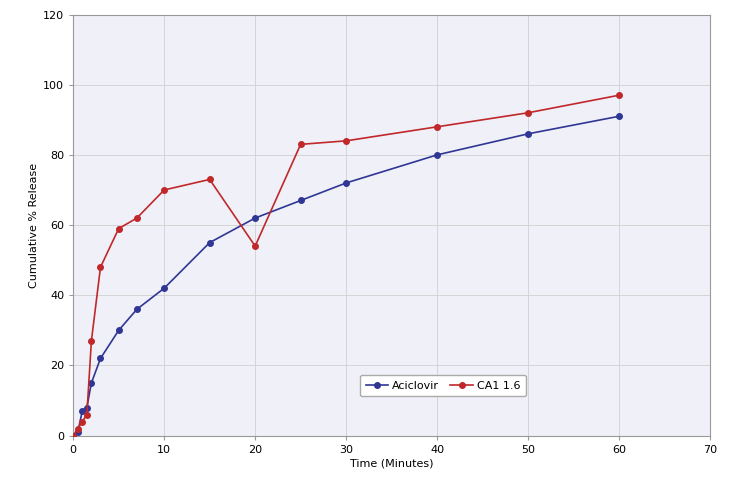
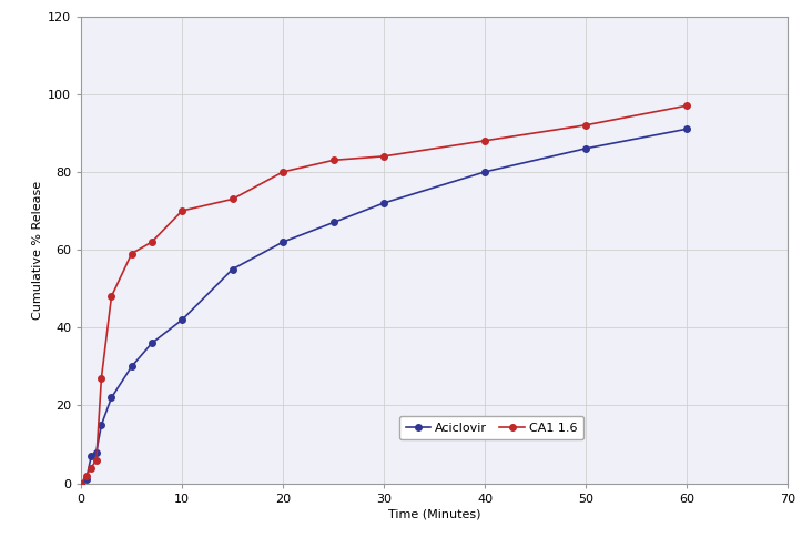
CA1 1.6/20: 54 -> 80
